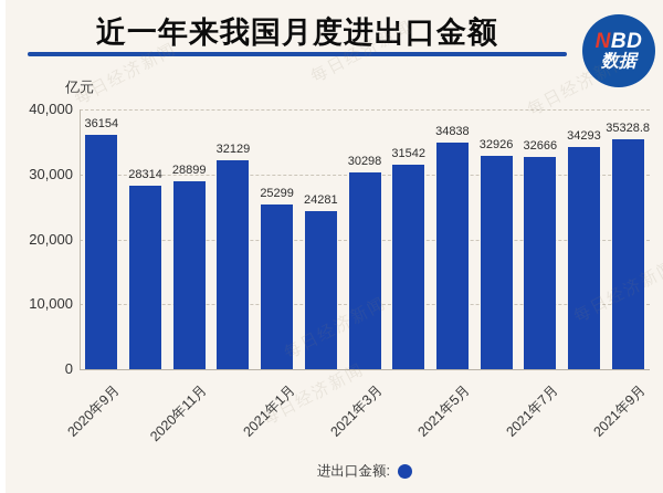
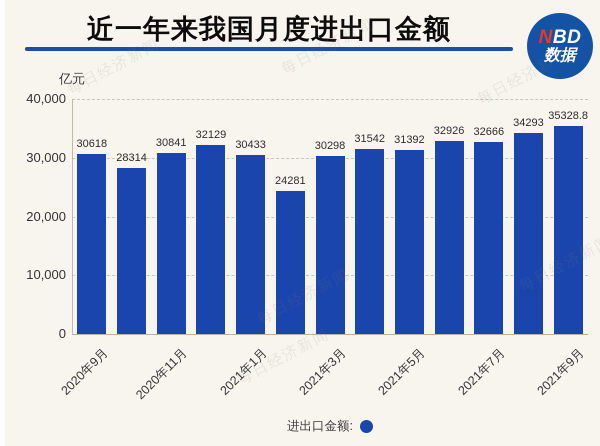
2020年9月: 36154 -> 30618
2020年11月: 28899 -> 30841
2021年1月: 25299 -> 30433
2021年5月: 34838 -> 31392
